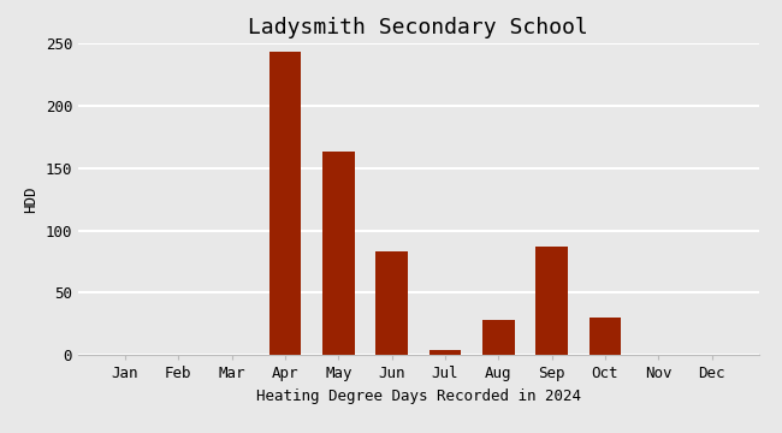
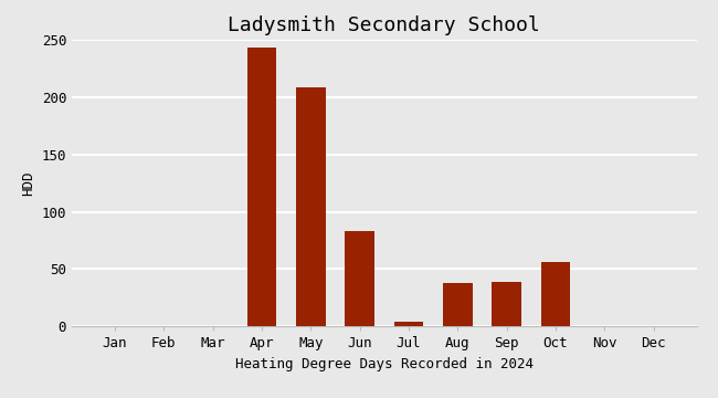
May: 163 -> 209
Aug: 28 -> 38
Sep: 87 -> 39
Oct: 30 -> 56
